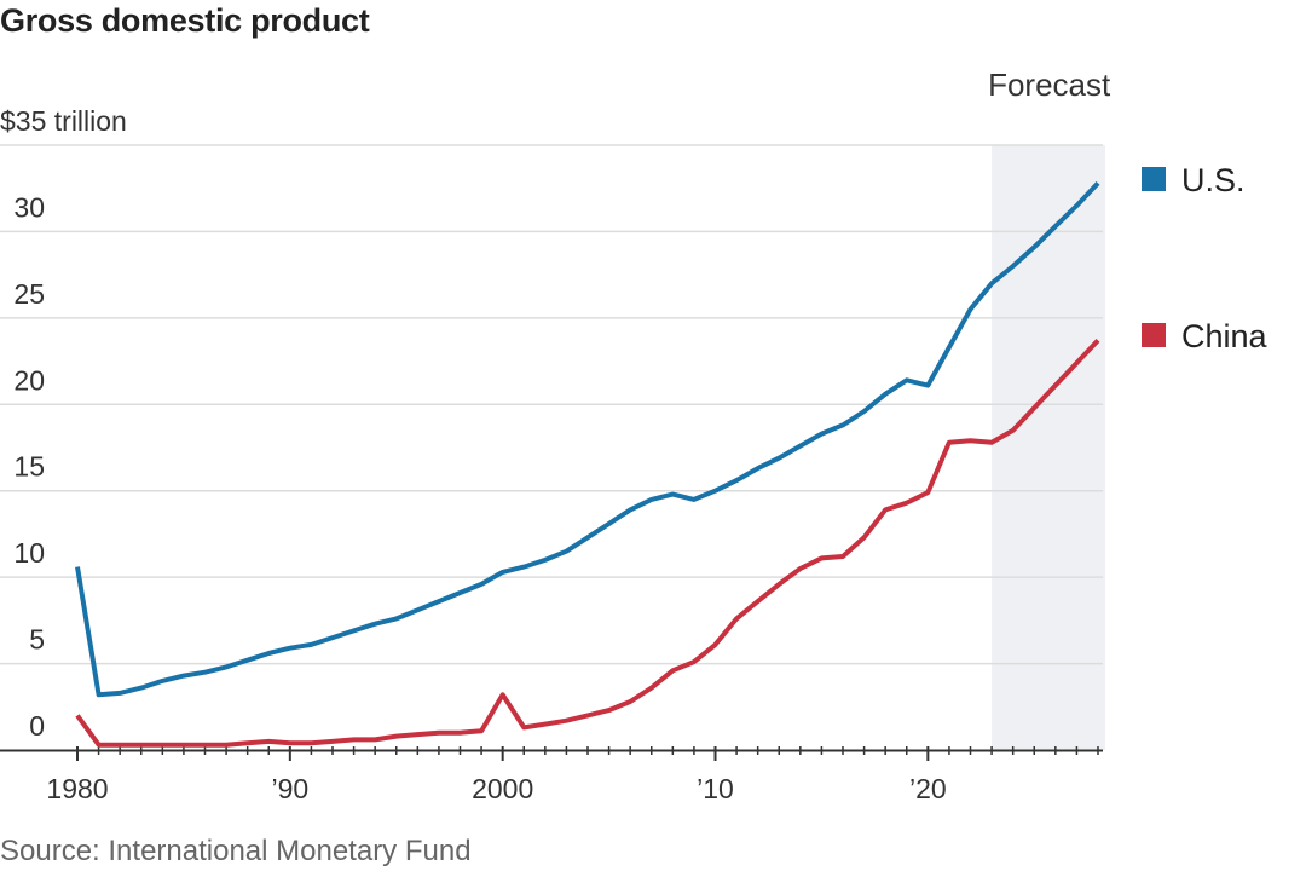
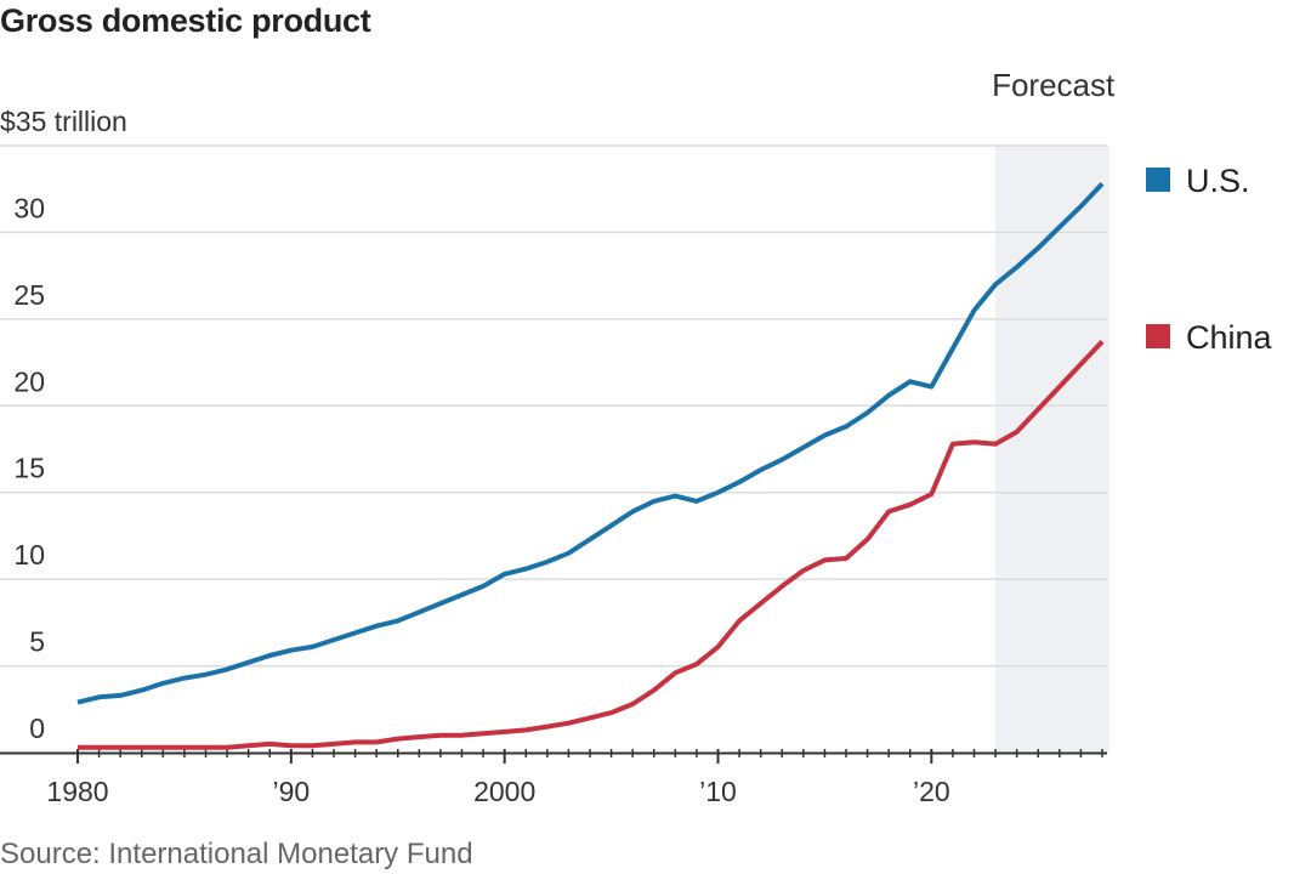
U.S./1980: 10.6 -> 2.9
China/1980: 2.0 -> 0.3
China/2000: 3.2 -> 1.2
